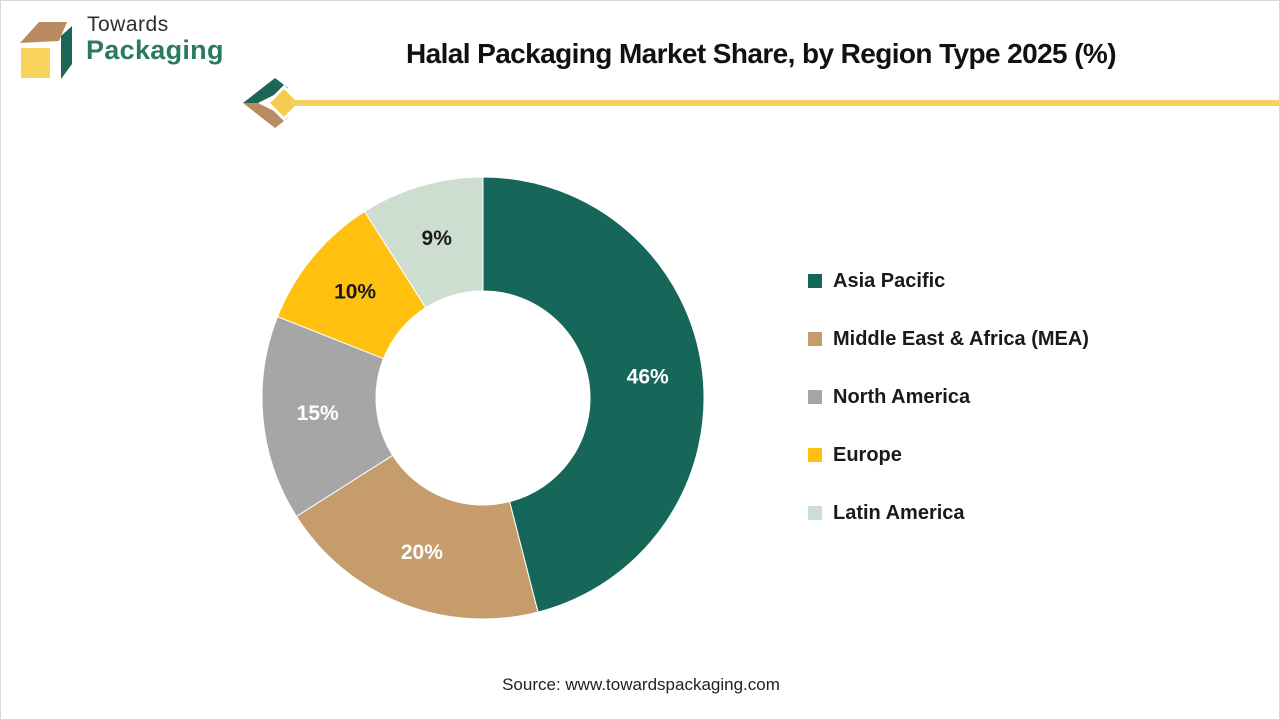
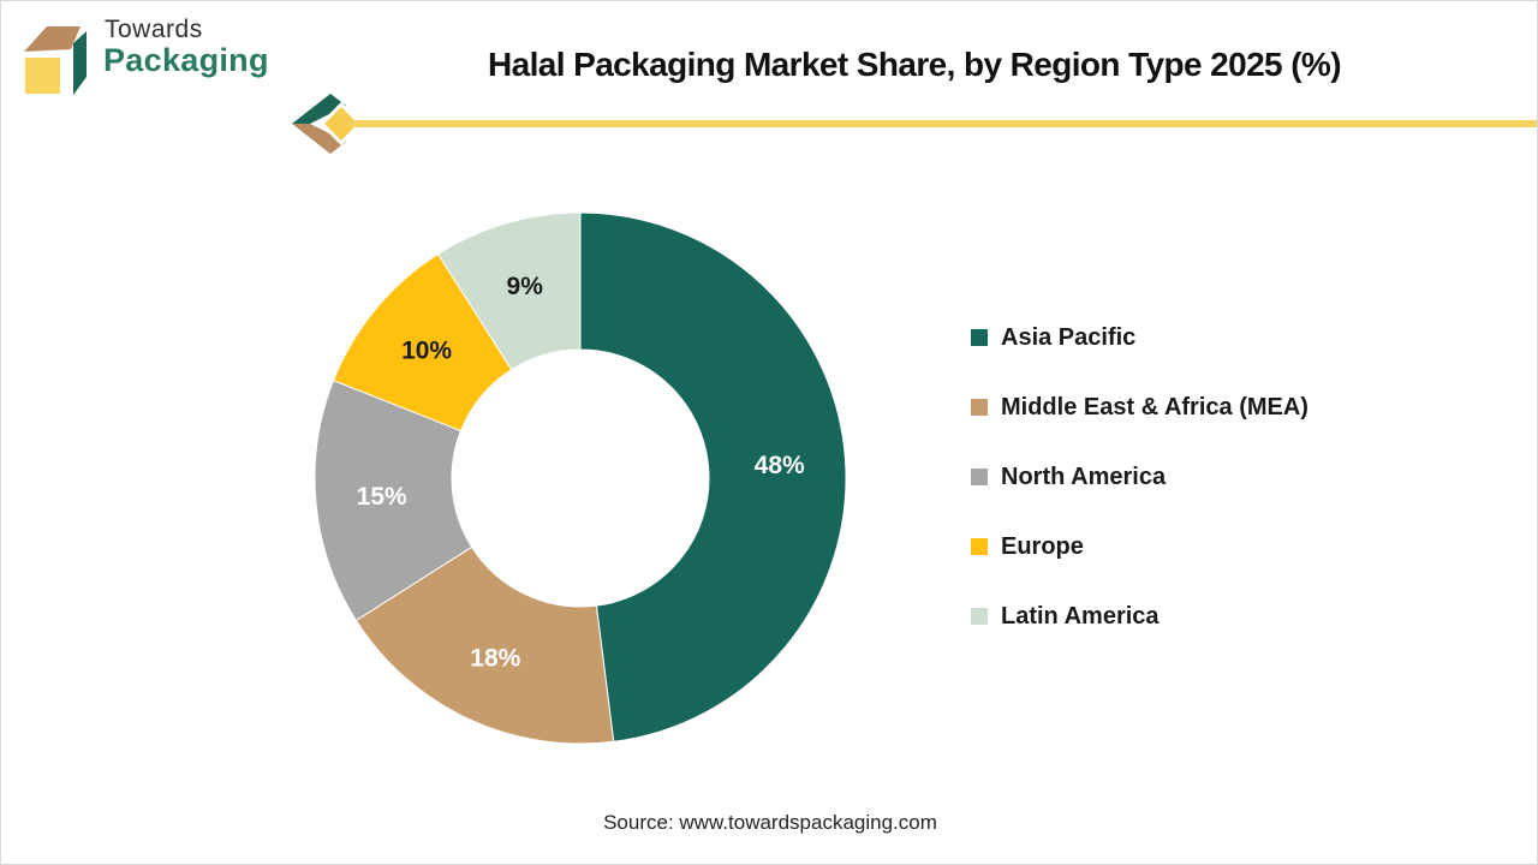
Asia Pacific: 46% -> 48%
Middle East & Africa (MEA): 20% -> 18%
